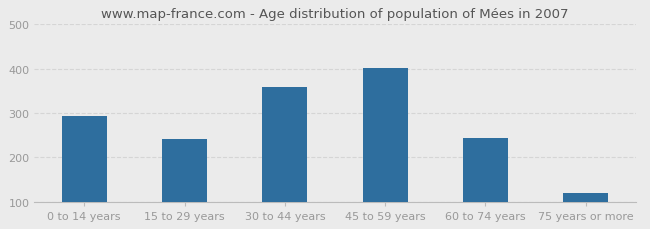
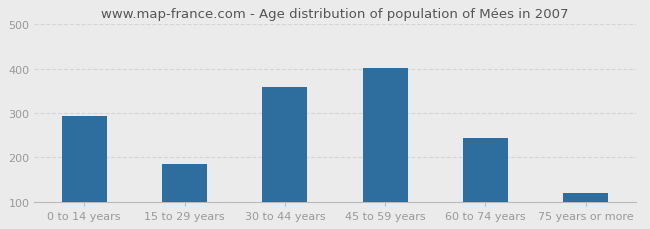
15 to 29 years: 242 -> 185
